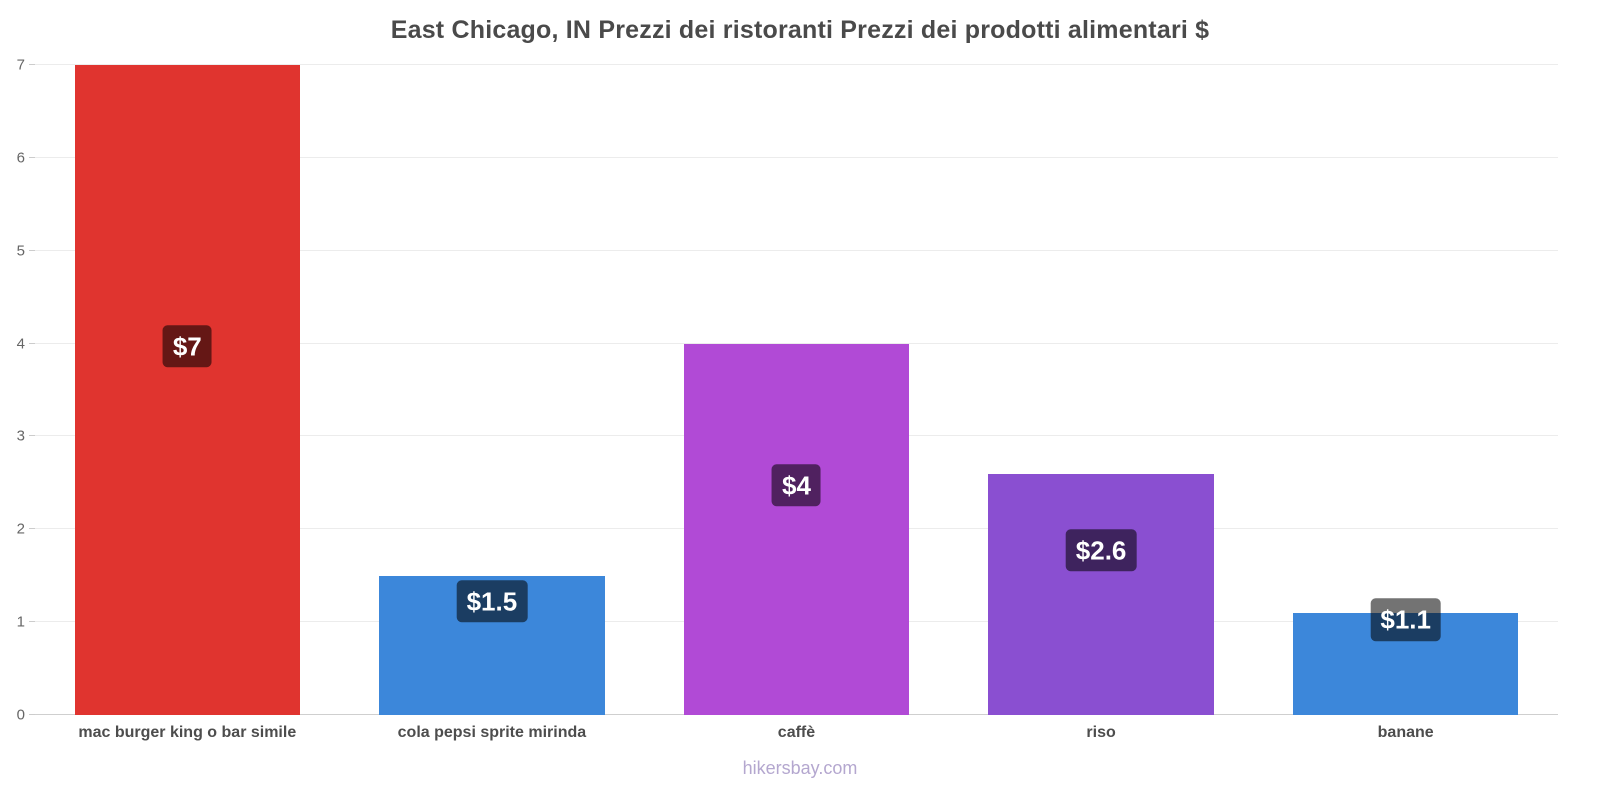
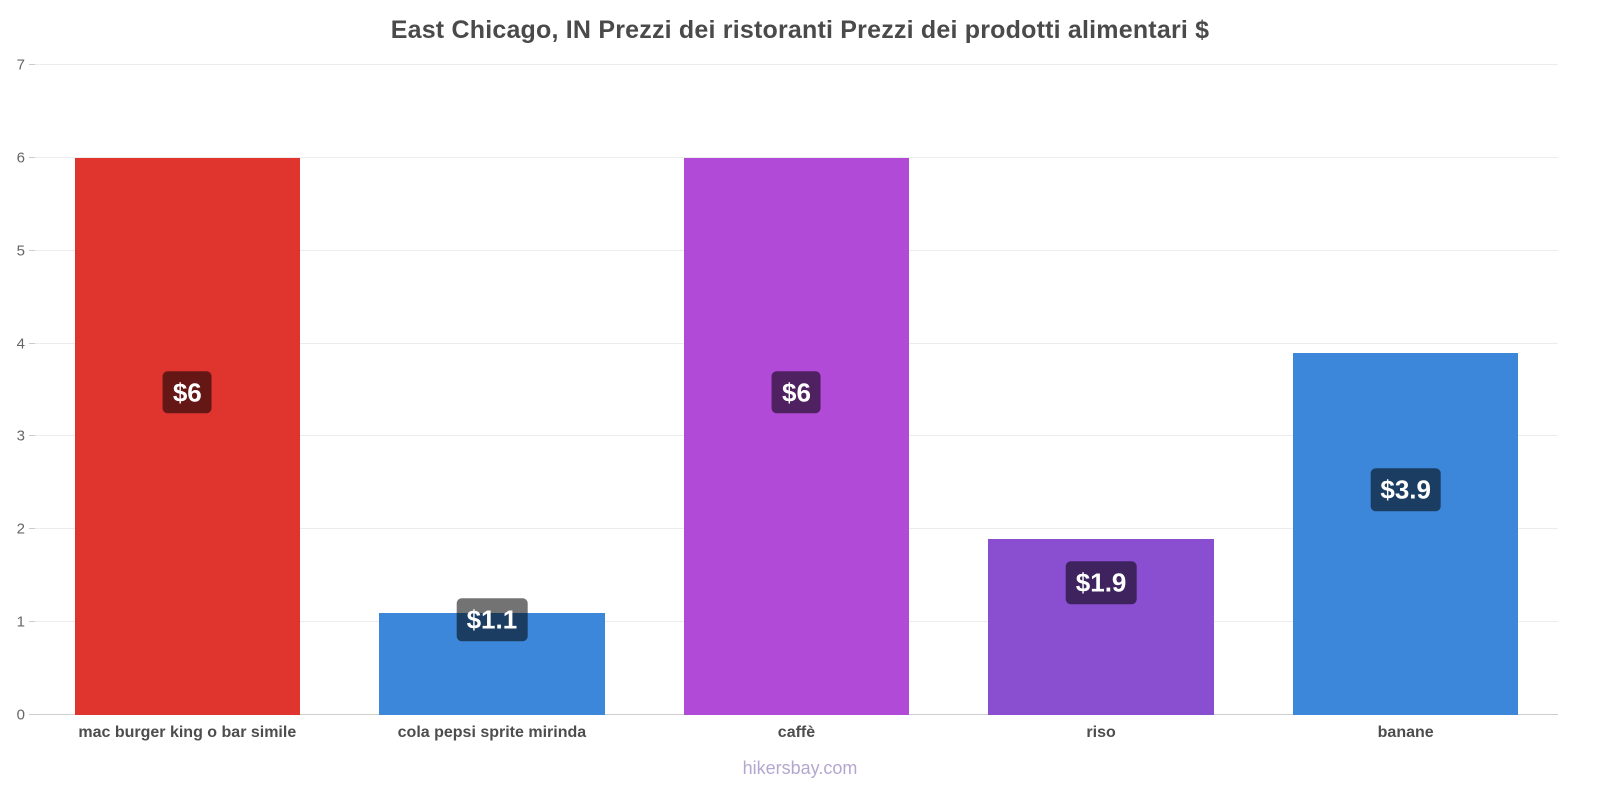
mac burger king o bar simile: $7 -> $6
cola pepsi sprite mirinda: $1.5 -> $1.1
caffè: $4 -> $6
riso: $2.6 -> $1.9
banane: $1.1 -> $3.9
